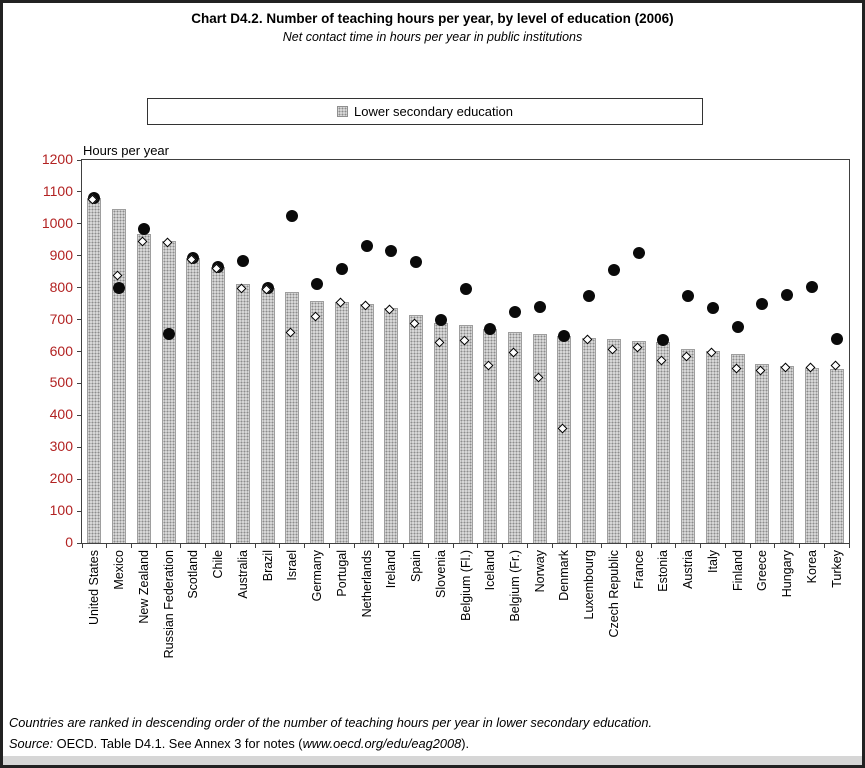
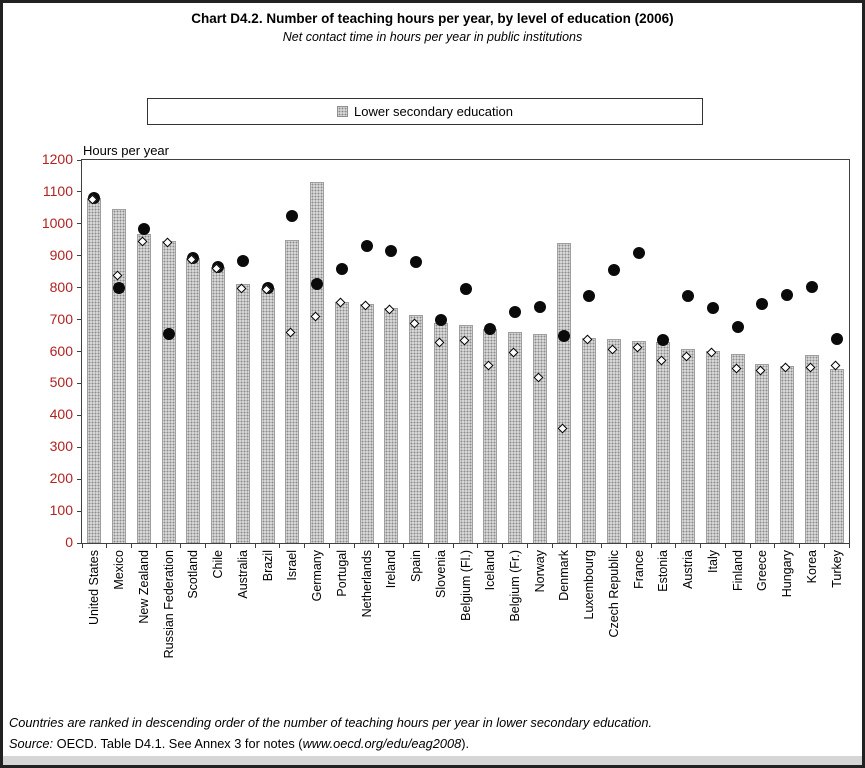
Lower secondary education/Israel: 790 -> 950
Lower secondary education/Germany: 760 -> 1130
Lower secondary education/Denmark: 650 -> 940
Lower secondary education/Korea: 550 -> 590
